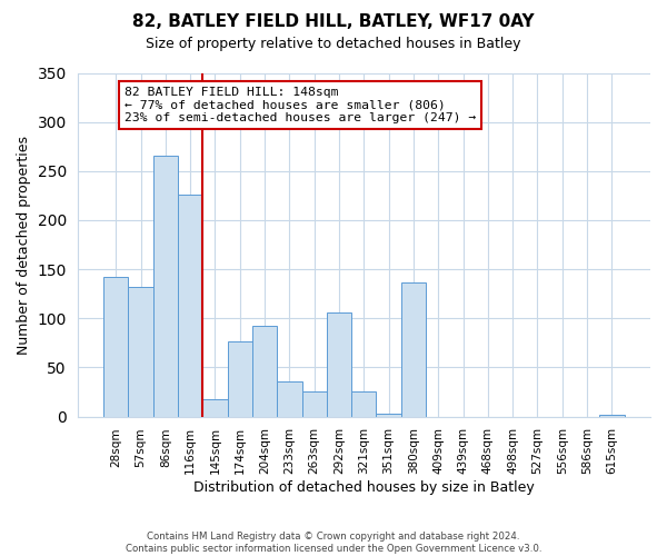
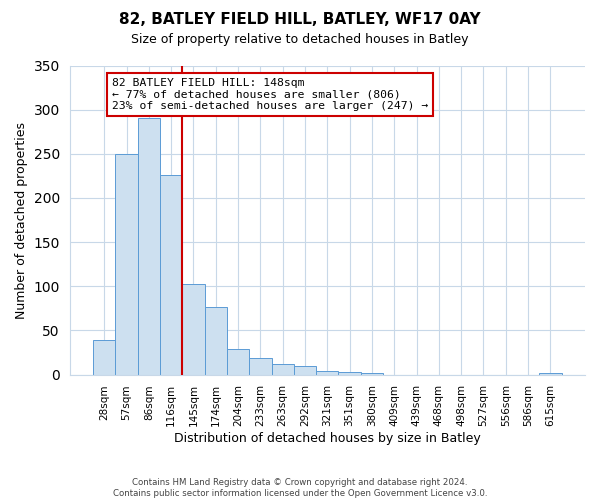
28sqm: 142 -> 39
57sqm: 132 -> 250
86sqm: 266 -> 291
145sqm: 18 -> 103
204sqm: 92 -> 29
233sqm: 36 -> 19
263sqm: 26 -> 12
292sqm: 106 -> 10
321sqm: 26 -> 4
380sqm: 136 -> 2
